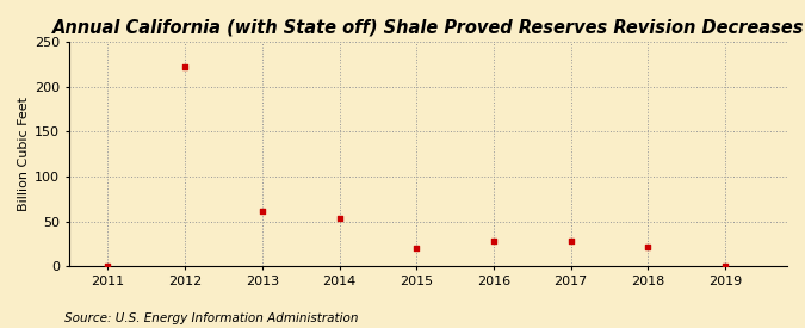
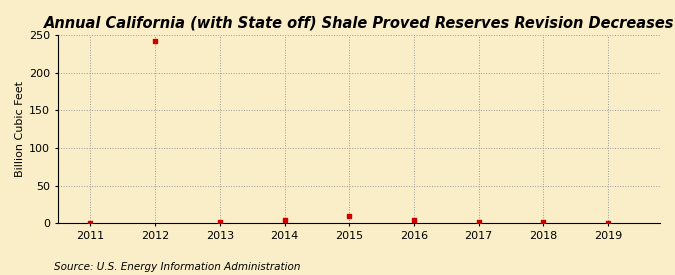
2012: 222 -> 243
2013: 62 -> 2
2014: 54 -> 4
2015: 20 -> 9
2016: 28 -> 4
2017: 28 -> 1
2018: 22 -> 1
